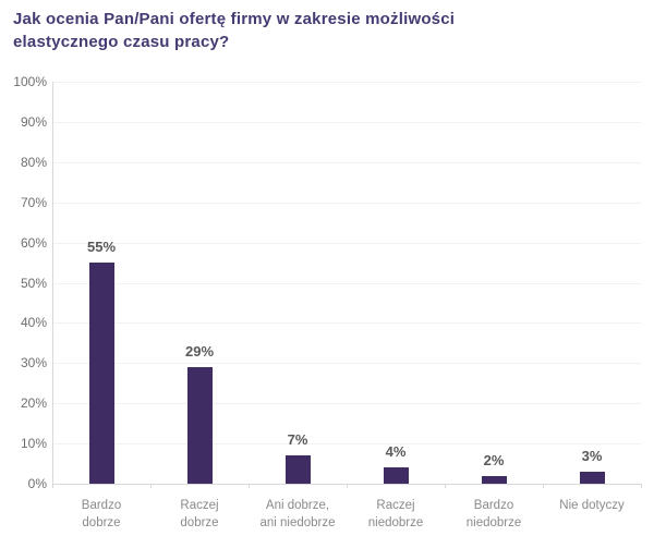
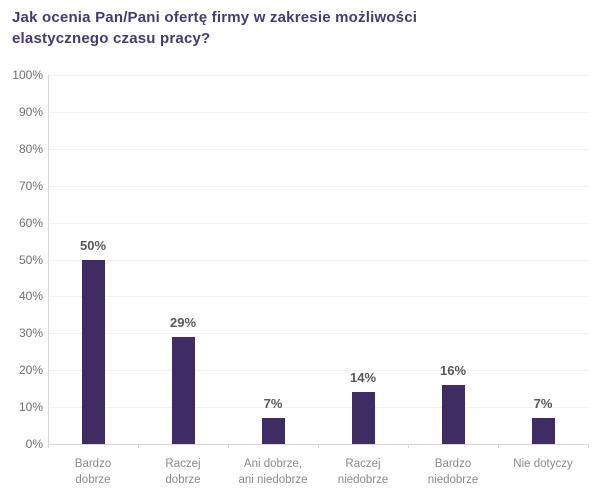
Bardzo dobrze: 55% -> 50%
Raczej niedobrze: 4% -> 14%
Bardzo niedobrze: 2% -> 16%
Nie dotyczy: 3% -> 7%
